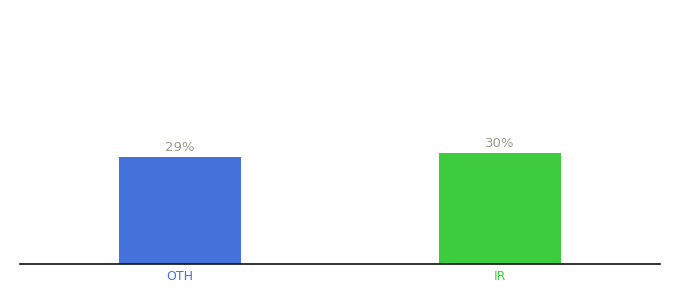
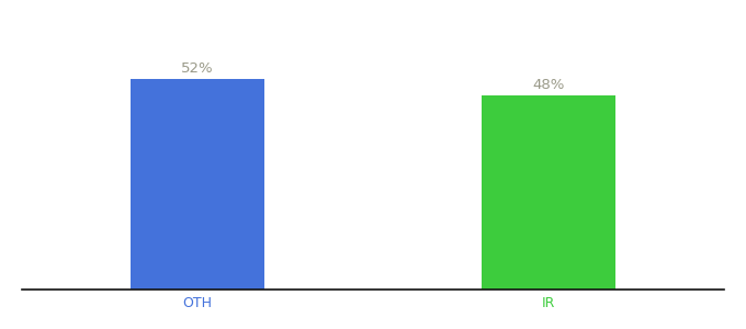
OTH: 29% -> 52%
IR: 30% -> 48%
